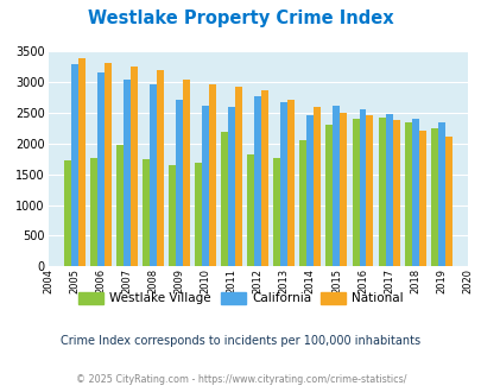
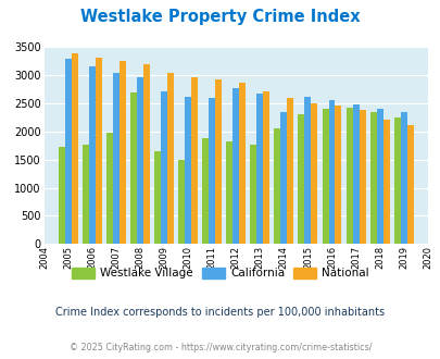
Westlake Village/2008: 1740 -> 2680
Westlake Village/2010: 1680 -> 1500
Westlake Village/2011: 2190 -> 1880
California/2014: 2460 -> 2340
